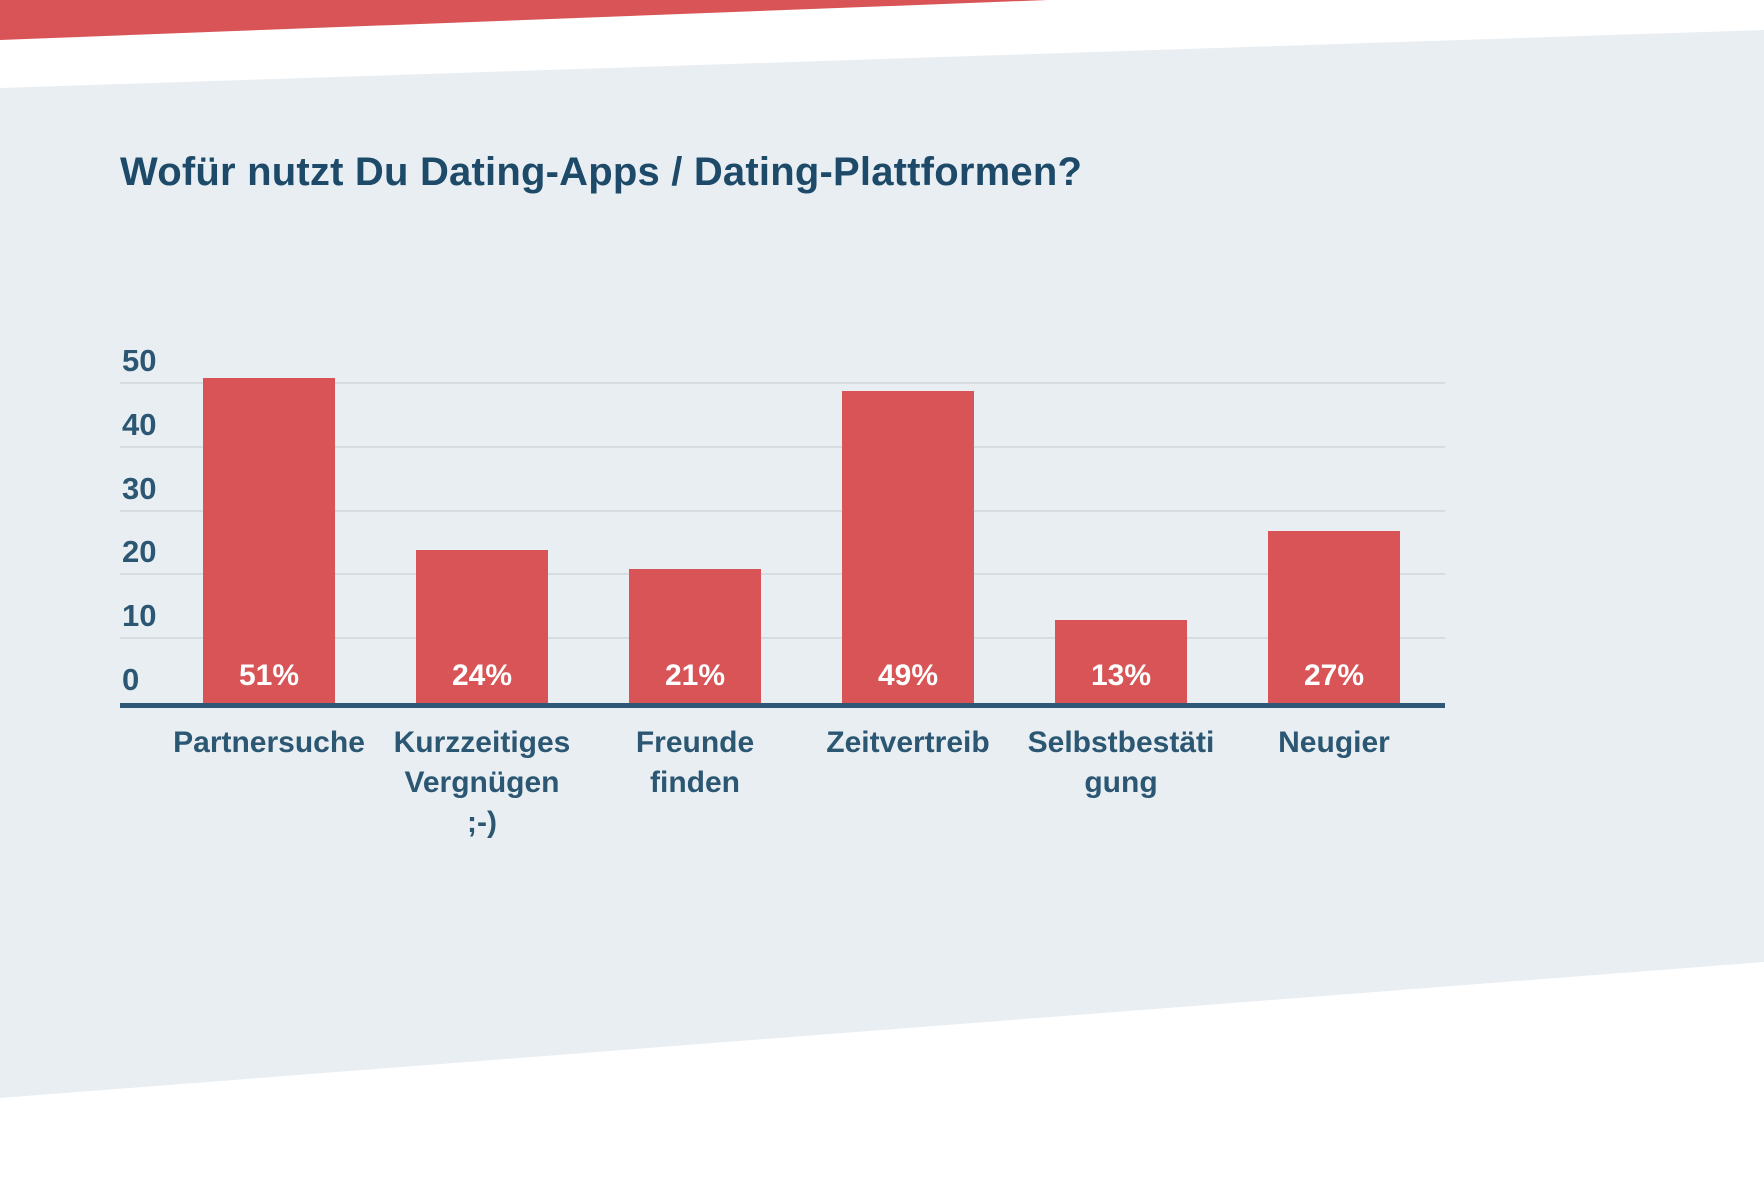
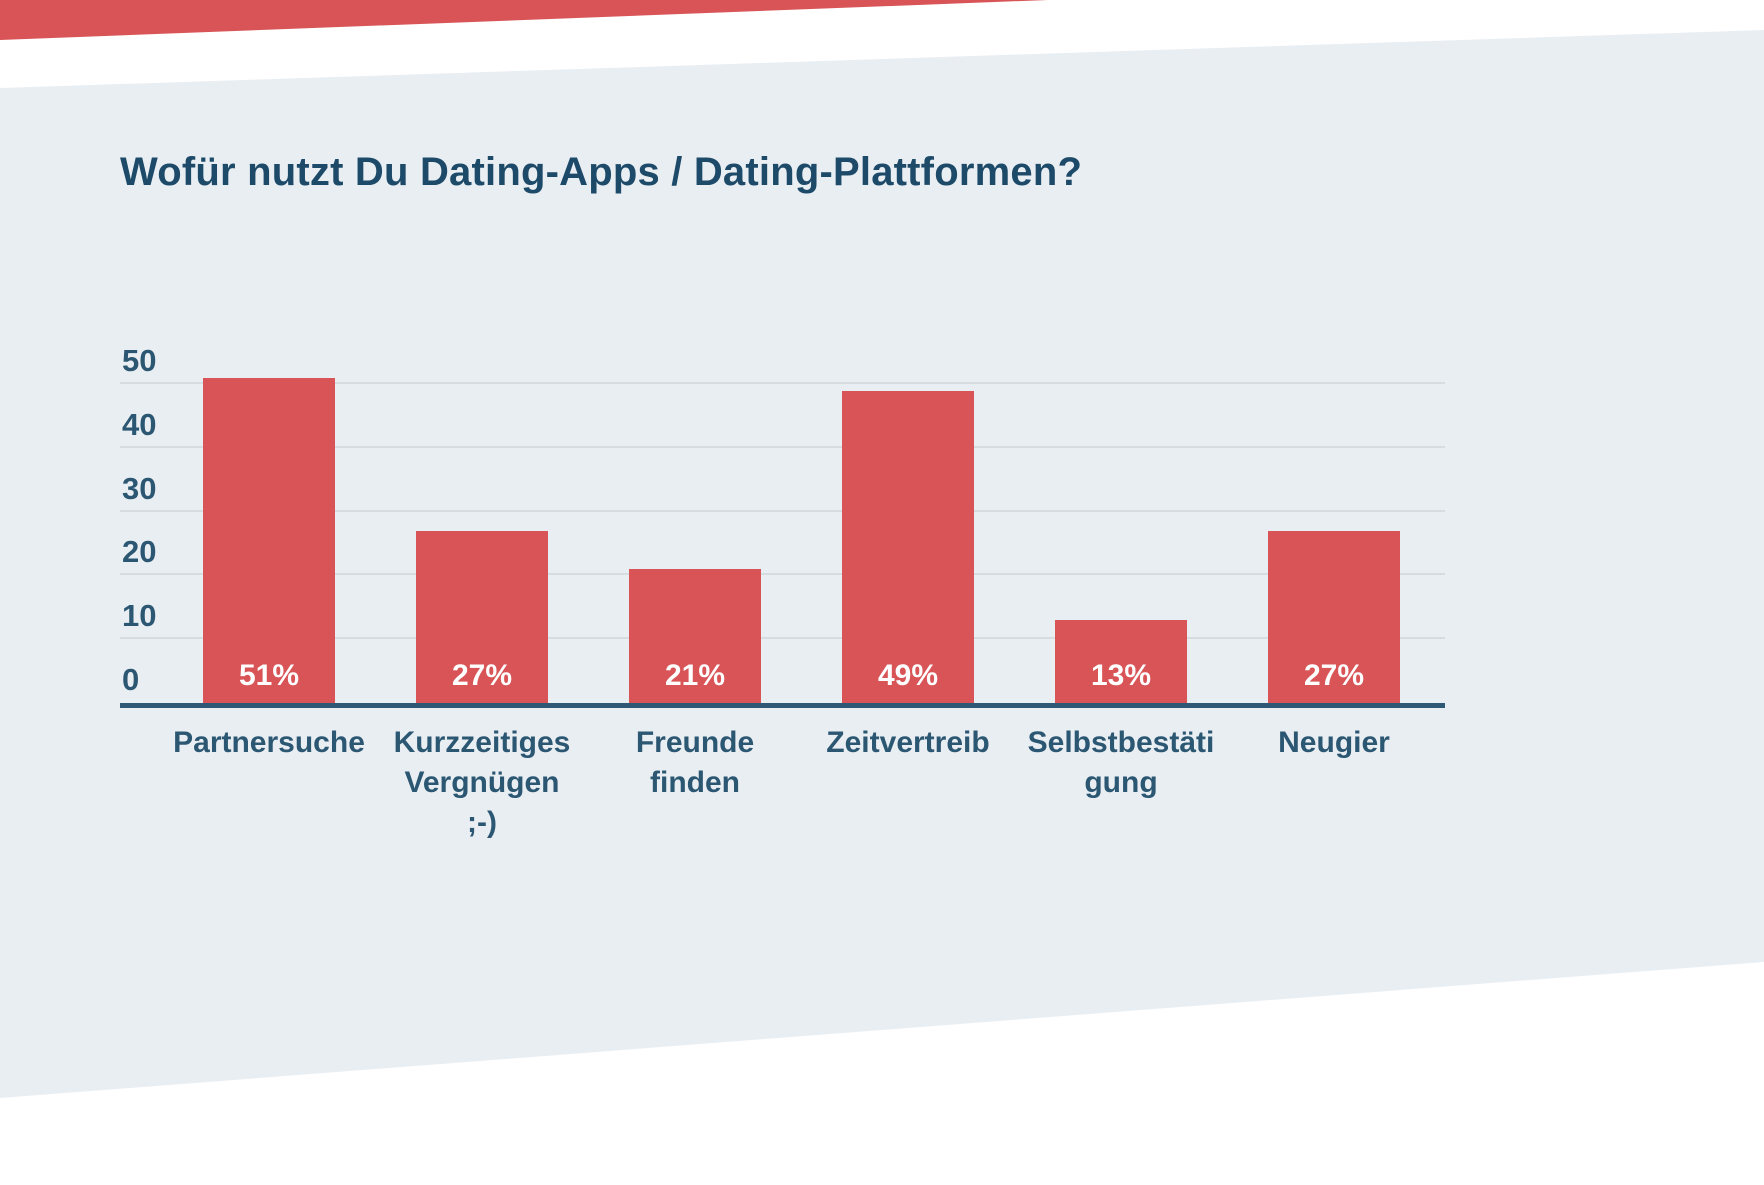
Kurzzeitiges Vergnügen ;-): 24% -> 27%
